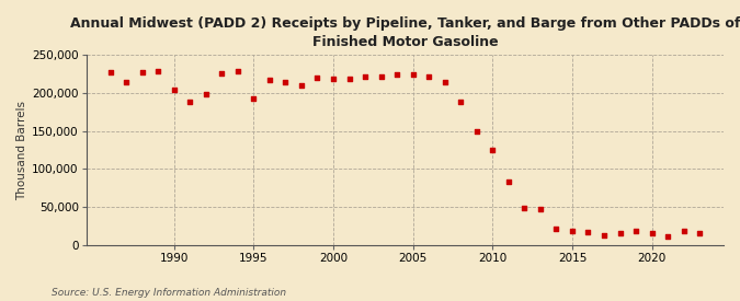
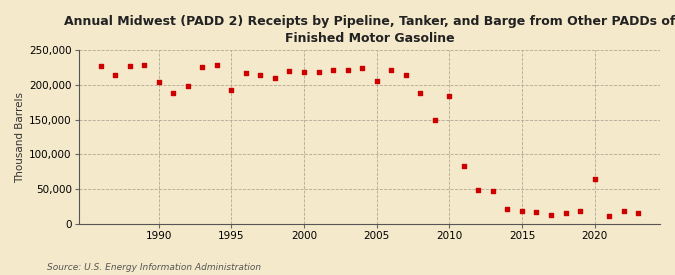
2005: 225,000 -> 206,000
2010: 125,000 -> 184,000
2020: 16,000 -> 64,000
